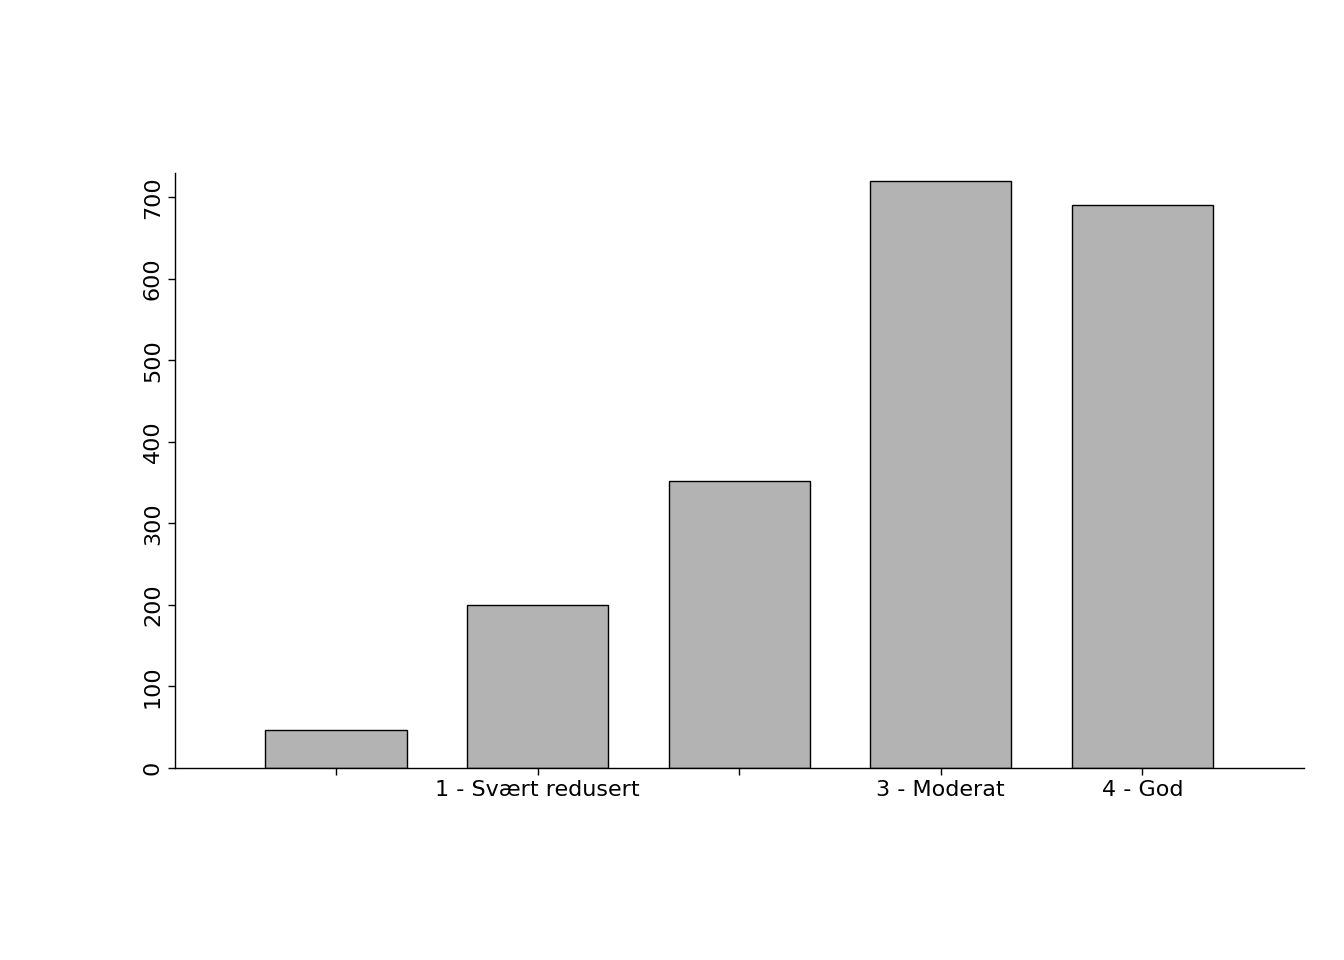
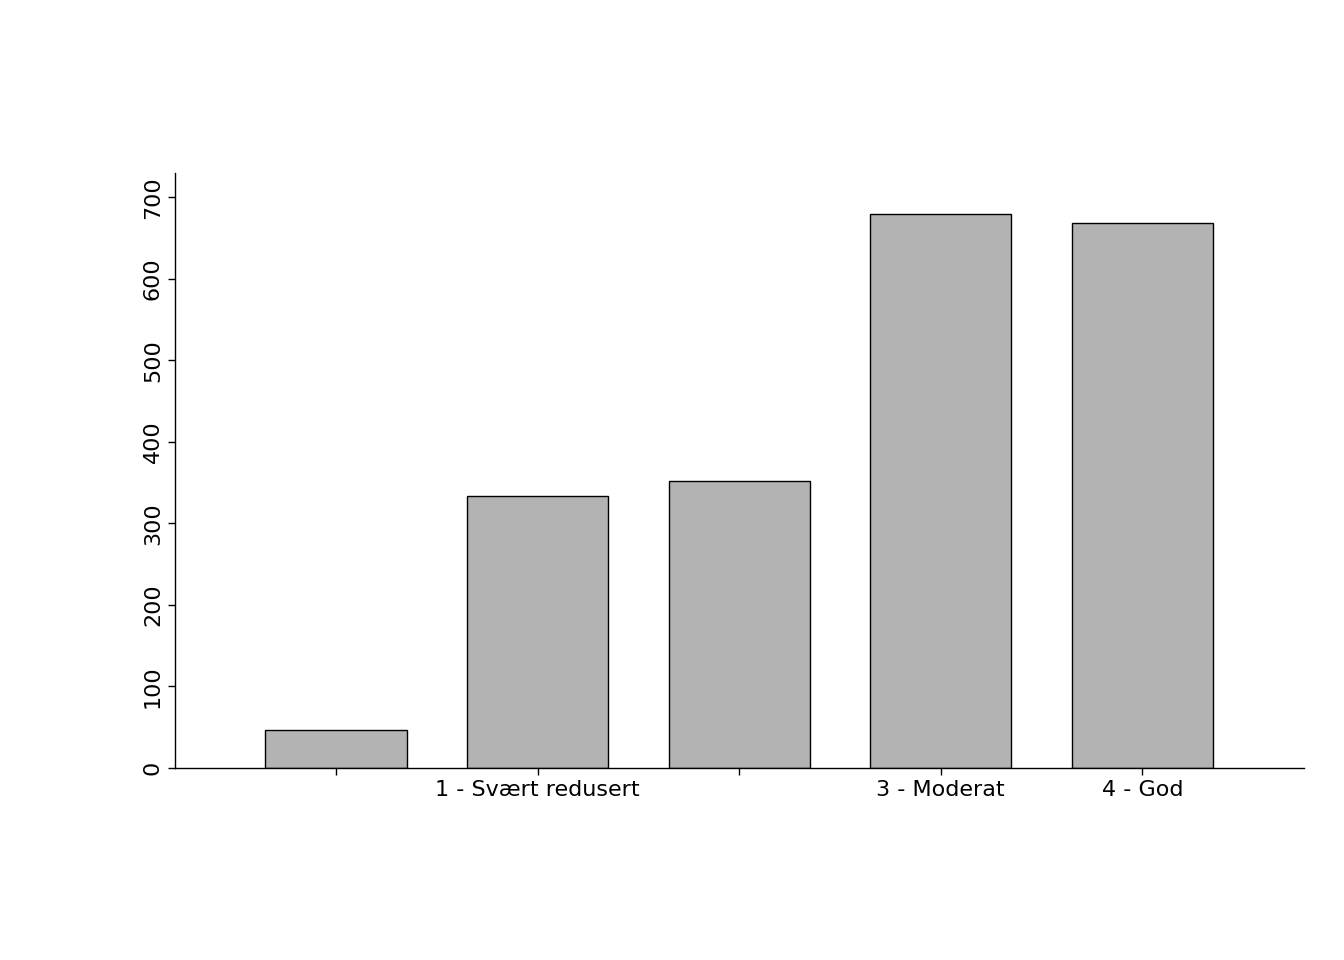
1 - Svært redusert: 200 -> 334
3 - Moderat: 720 -> 680
4 - God: 690 -> 668
